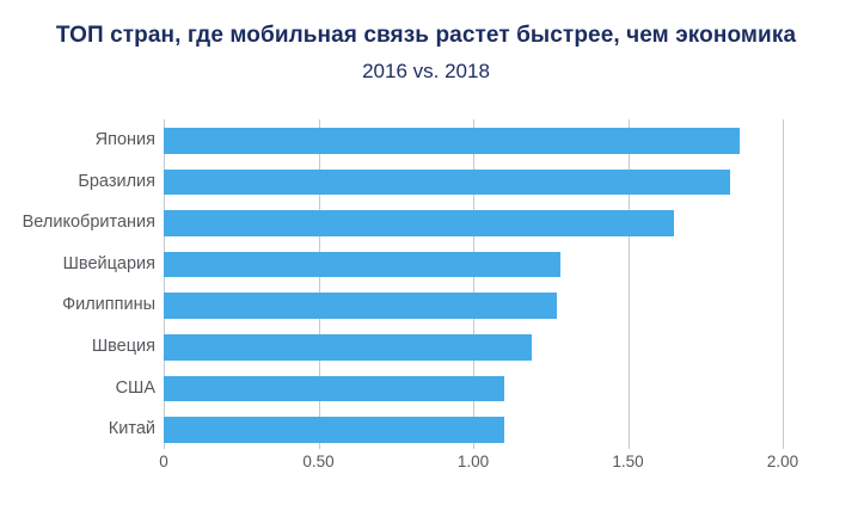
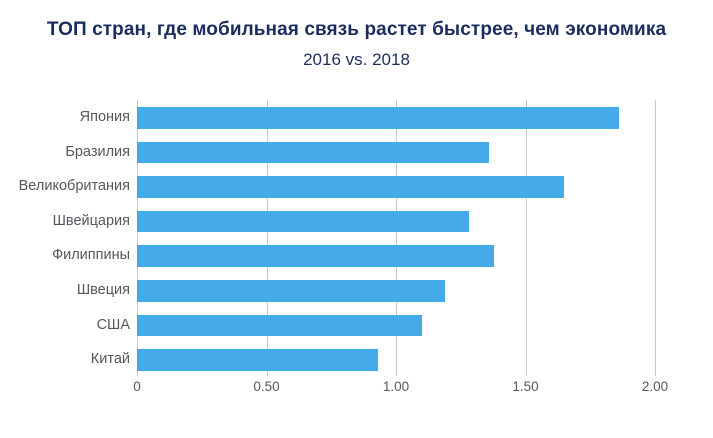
Бразилия: 1.83 -> 1.36
Филиппины: 1.27 -> 1.38
Китай: 1.10 -> 0.93
